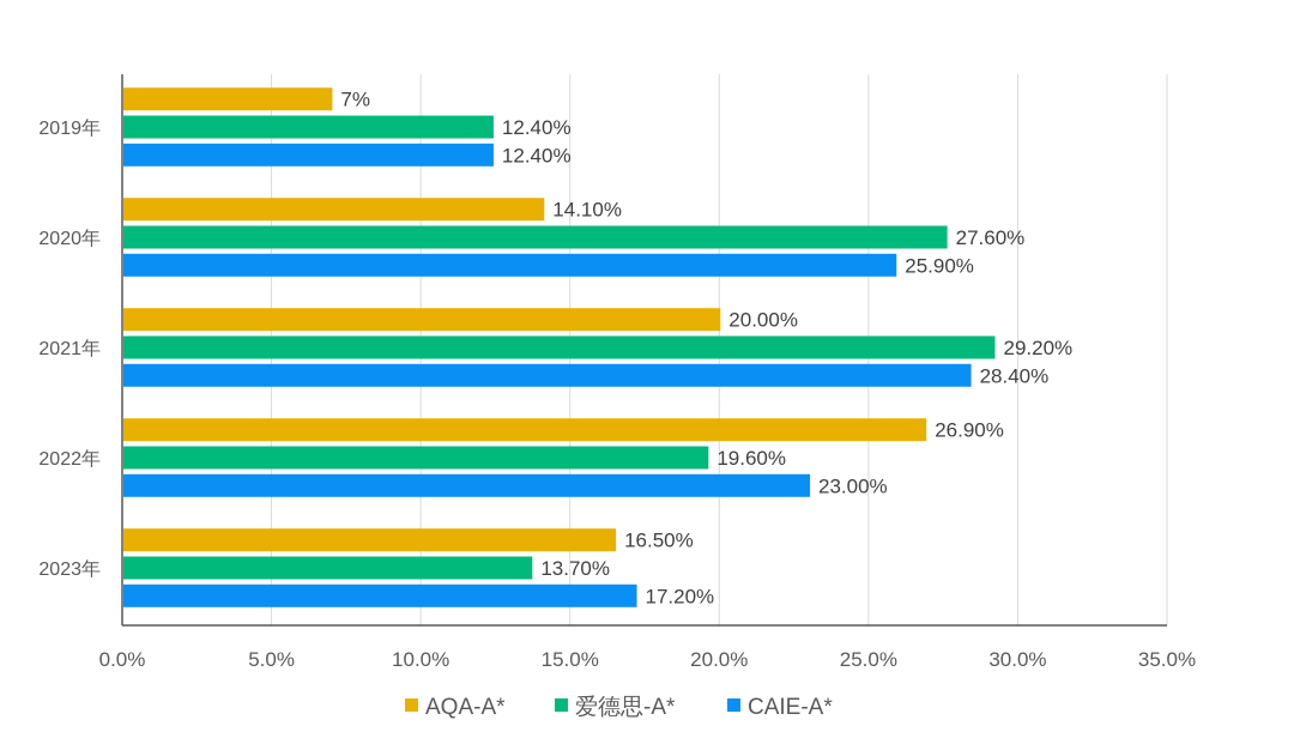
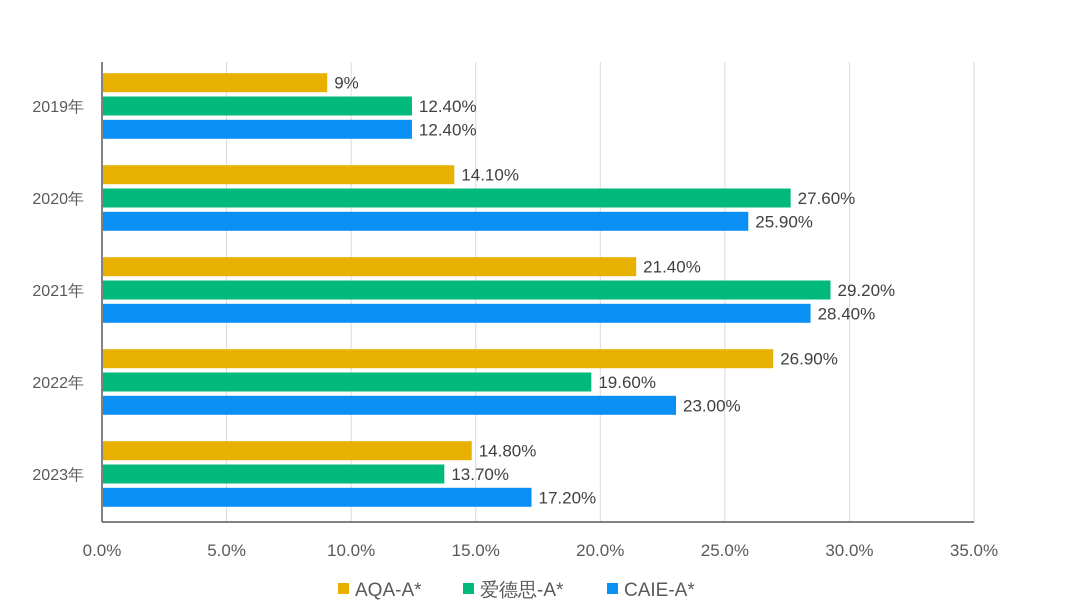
AQA-A*/2019年: 7% -> 9%
AQA-A*/2021年: 20.00% -> 21.40%
AQA-A*/2023年: 16.50% -> 14.80%
